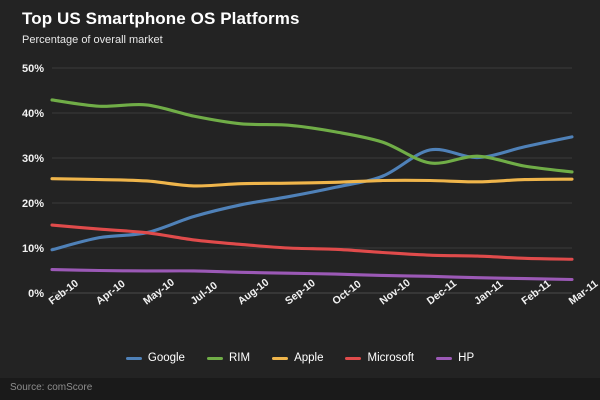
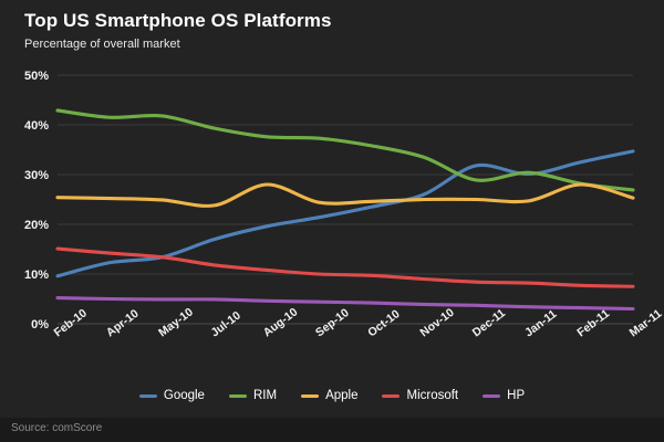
Apple/Aug-10: 24% -> 28%
Apple/Feb-11: 25% -> 28%
